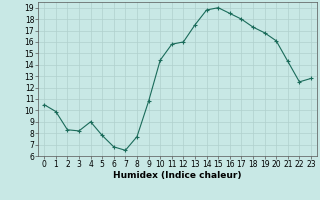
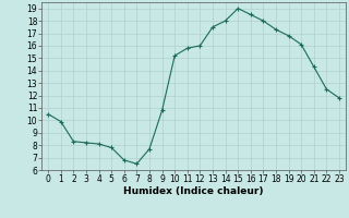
4: 9.0 -> 8.1
10: 14.4 -> 15.2
14: 18.8 -> 18.0
23: 12.8 -> 11.8
